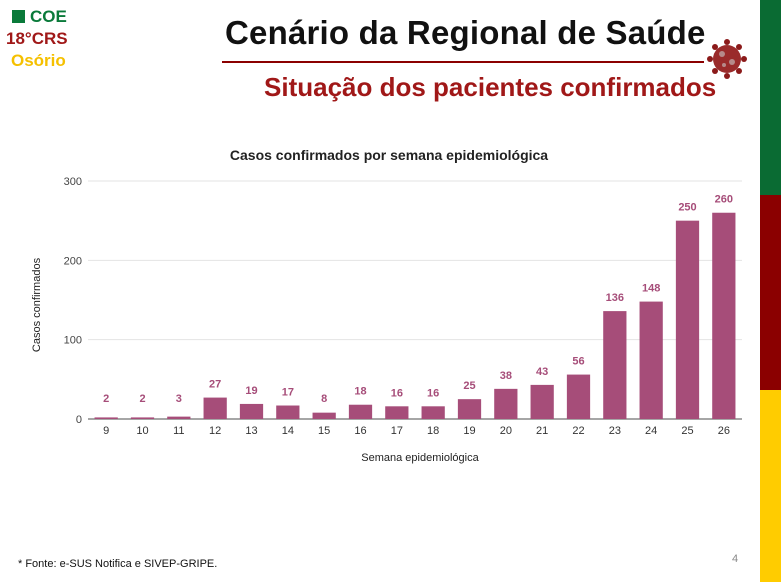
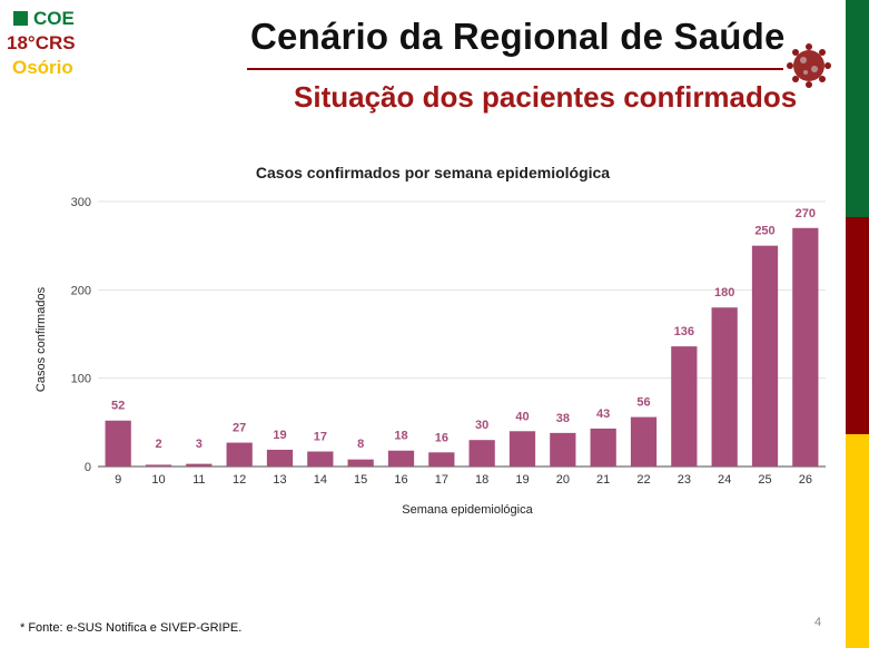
9: 2 -> 52
18: 16 -> 30
19: 25 -> 40
24: 148 -> 180
26: 260 -> 270
